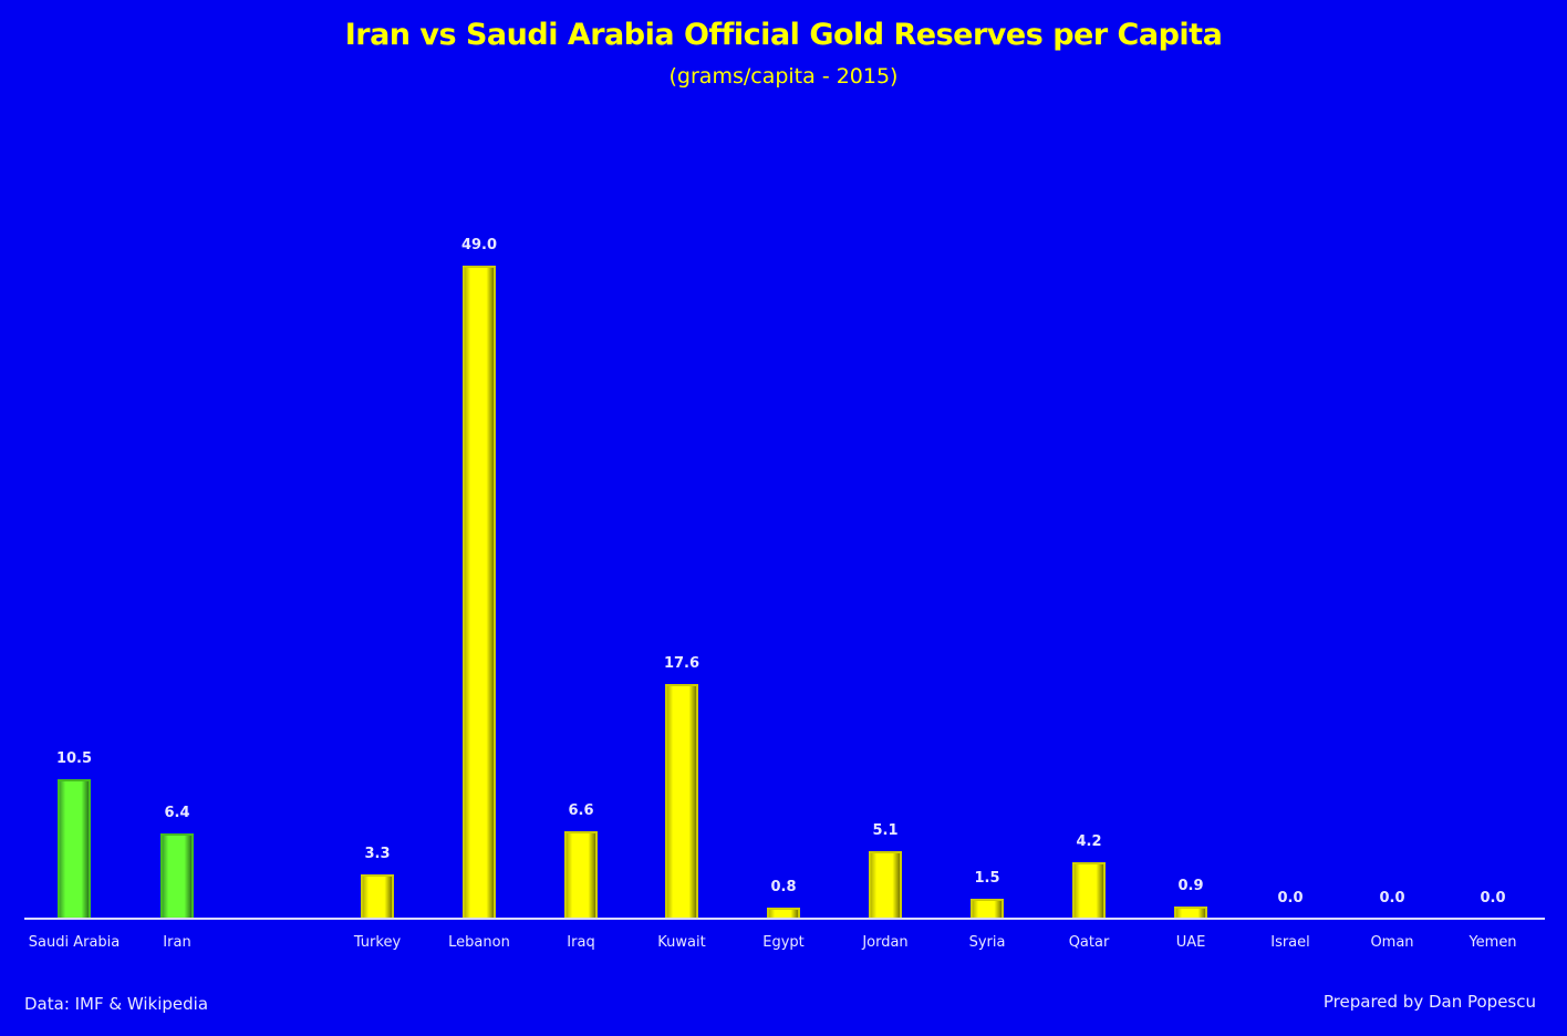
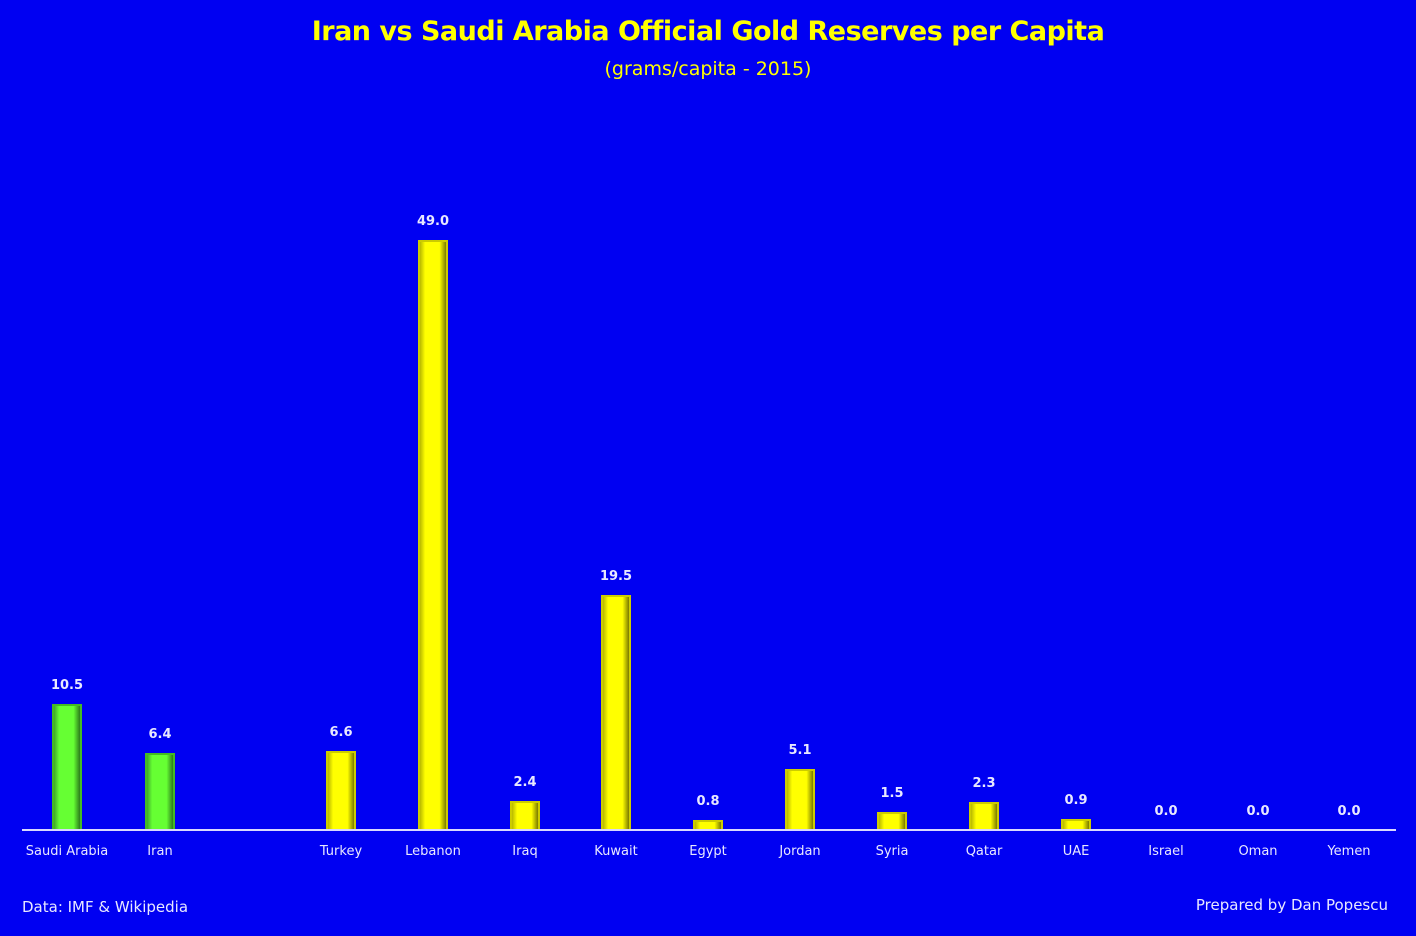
Turkey: 3.3 -> 6.6
Iraq: 6.6 -> 2.4
Kuwait: 17.6 -> 19.5
Qatar: 4.2 -> 2.3
